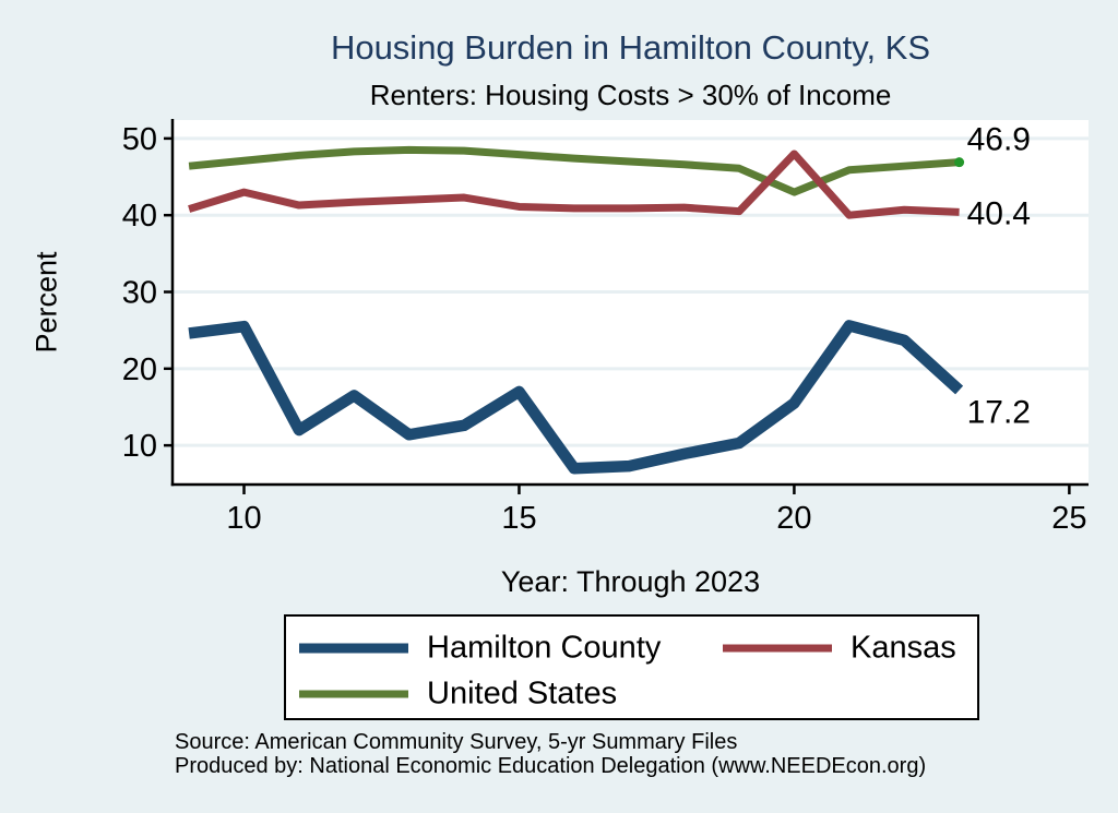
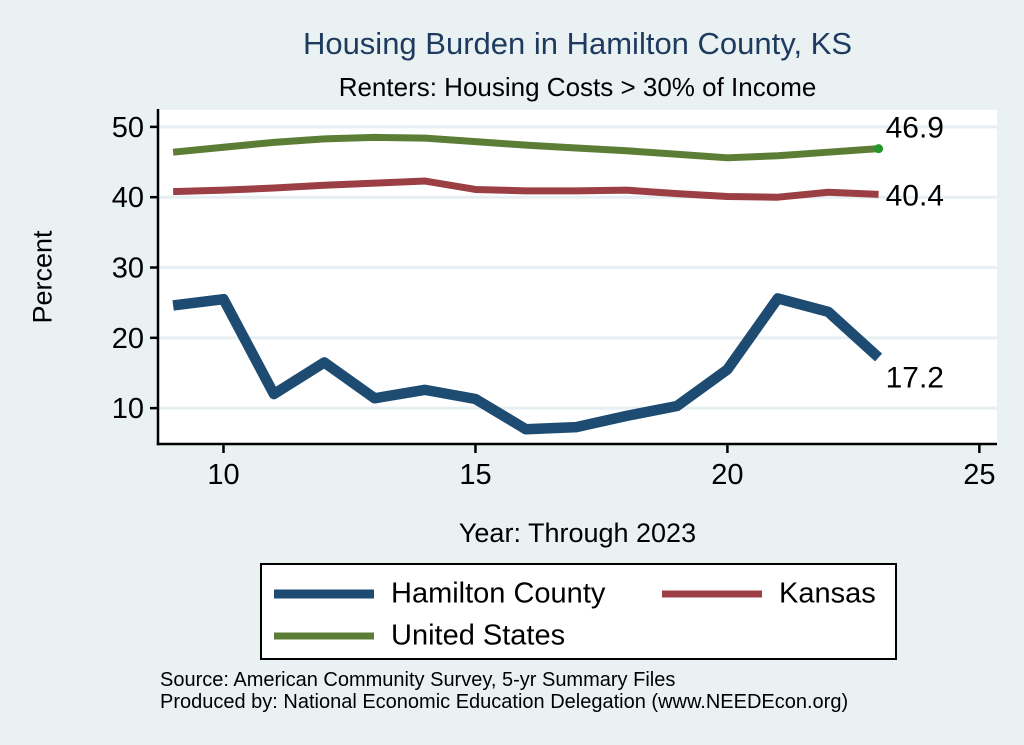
Kansas/10: 43 -> 41
Hamilton County/15: 17 -> 11
Kansas/20: 48 -> 40
United States/20: 43 -> 46
